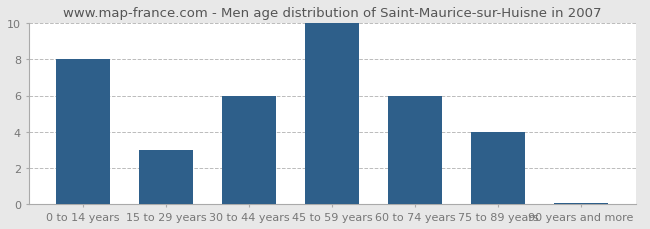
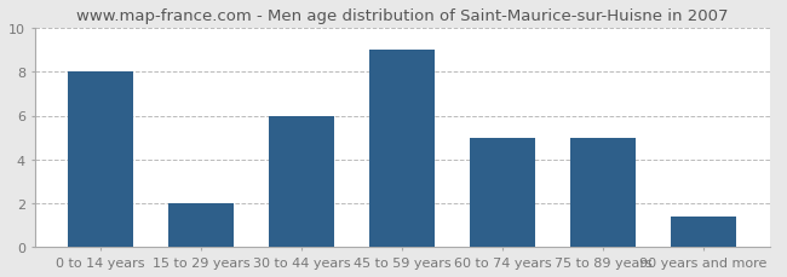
15 to 29 years: 3.0 -> 2.0
45 to 59 years: 10.0 -> 9.0
60 to 74 years: 6.0 -> 5.0
75 to 89 years: 4.0 -> 5.0
90 years and more: 0.1 -> 1.4
